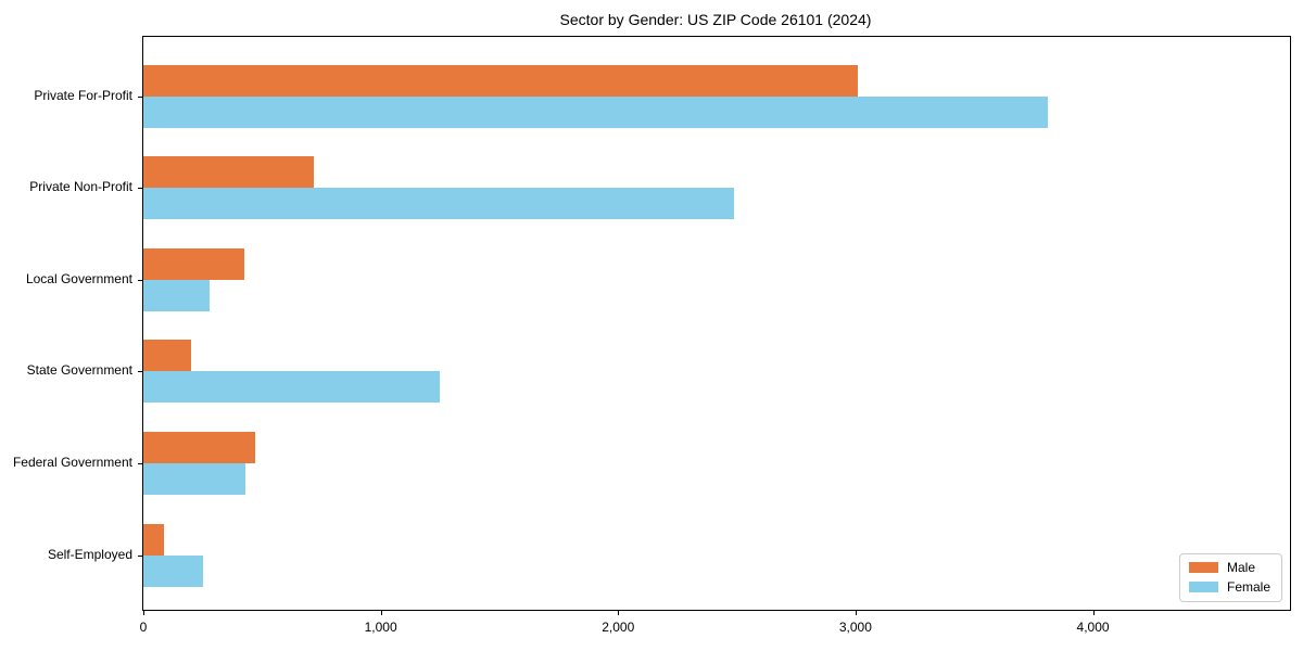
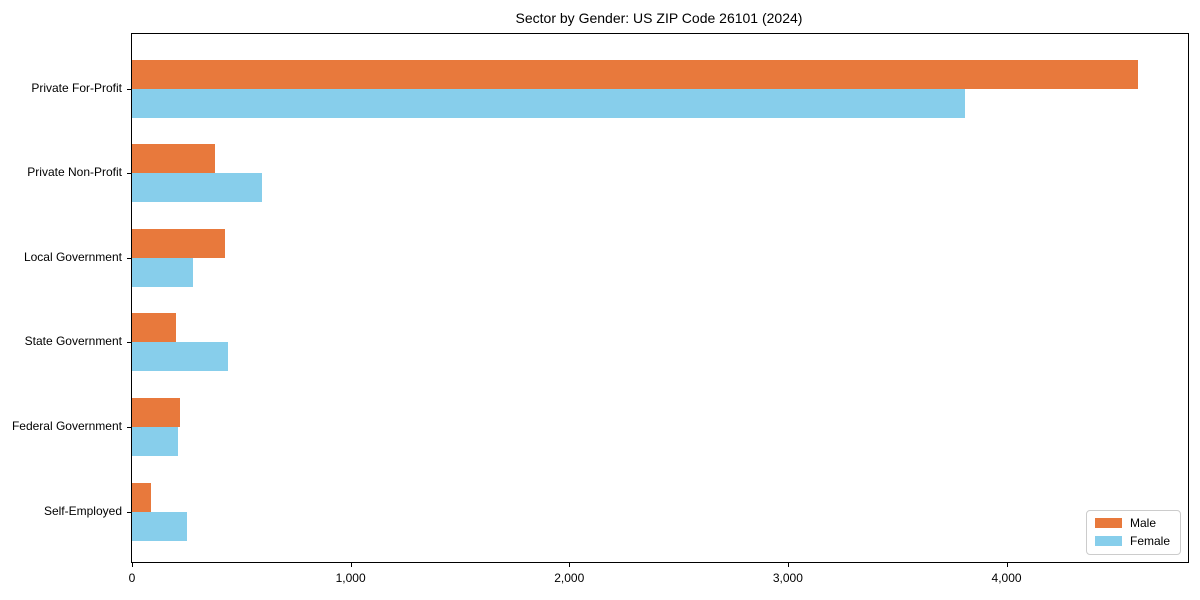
Male/Private For-Profit: 3010 -> 4600
Male/Private Non-Profit: 720 -> 380
Female/Private Non-Profit: 2490 -> 600
Female/State Government: 1250 -> 440
Male/Federal Government: 470 -> 220
Female/Federal Government: 430 -> 210
